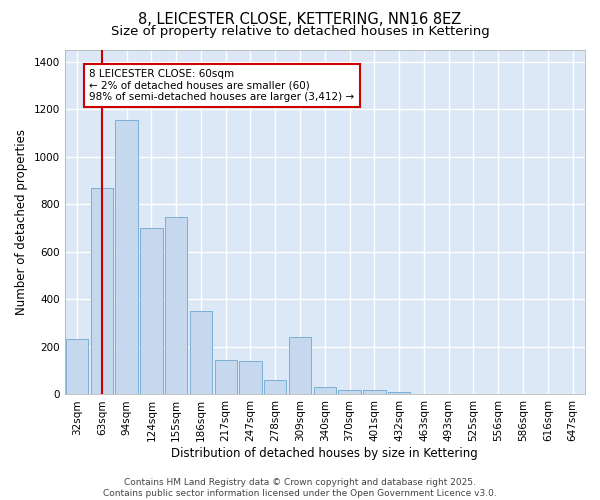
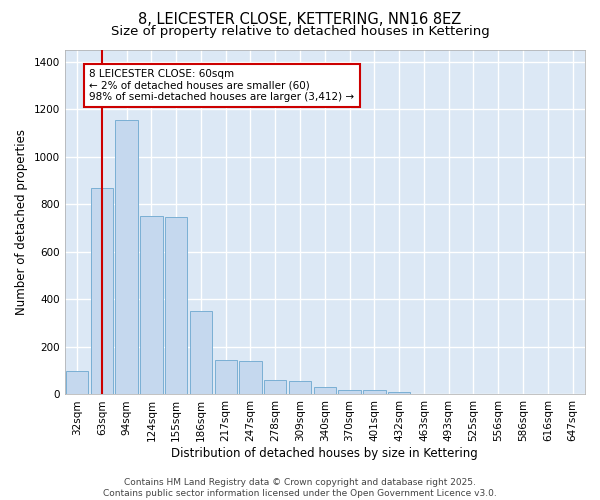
32sqm: 235 -> 100
124sqm: 700 -> 750
309sqm: 240 -> 55
